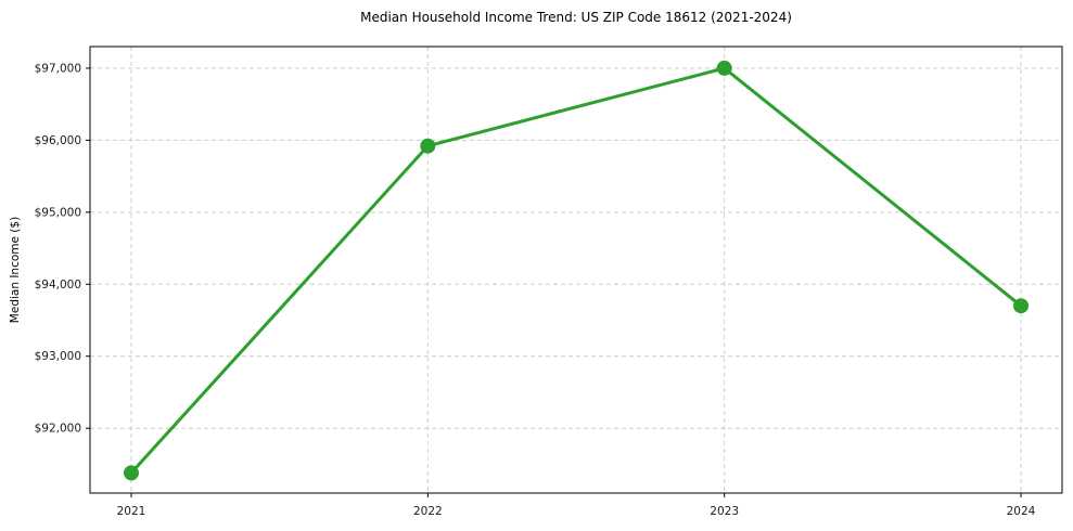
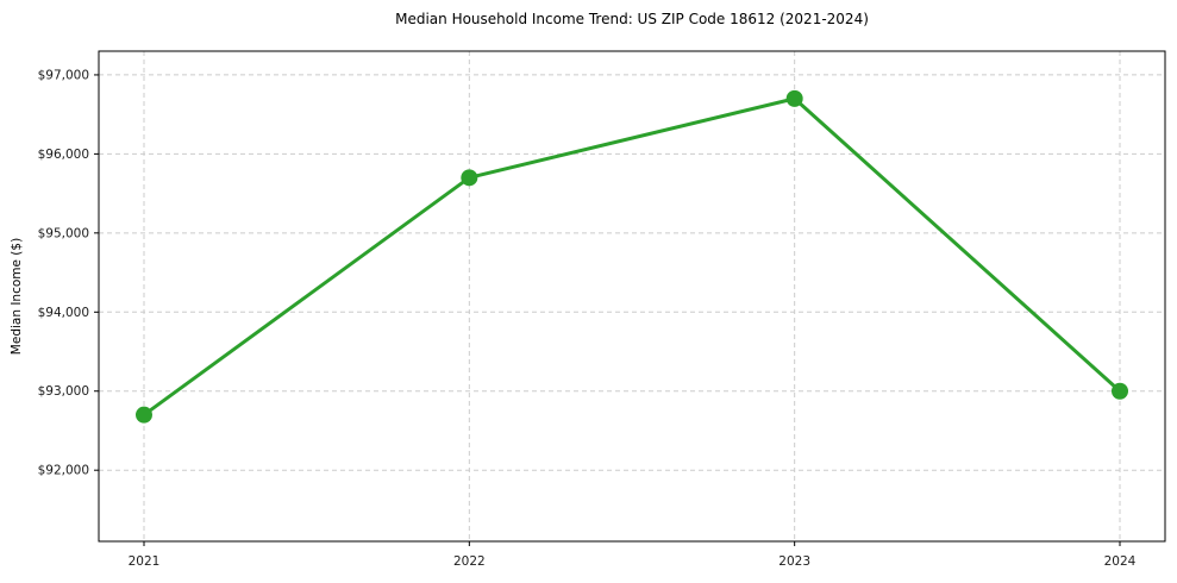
2021: $91400 -> $92700
2022: $95900 -> $95700
2023: $97000 -> $96700
2024: $93700 -> $93000
